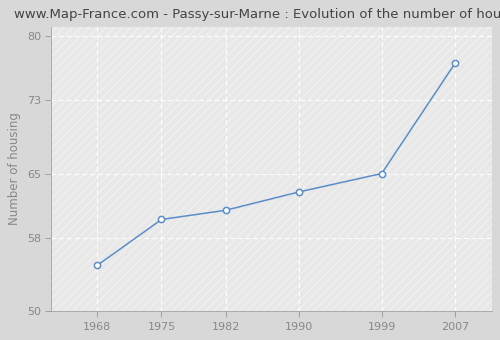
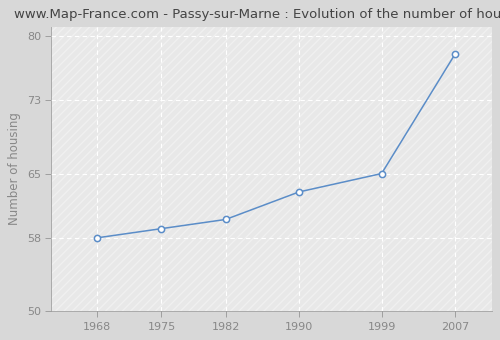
1968: 55 -> 58
1975: 60 -> 59
1982: 61 -> 60
2007: 77 -> 78
